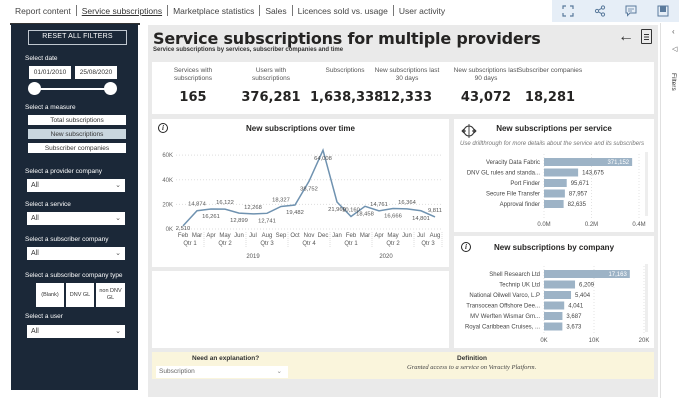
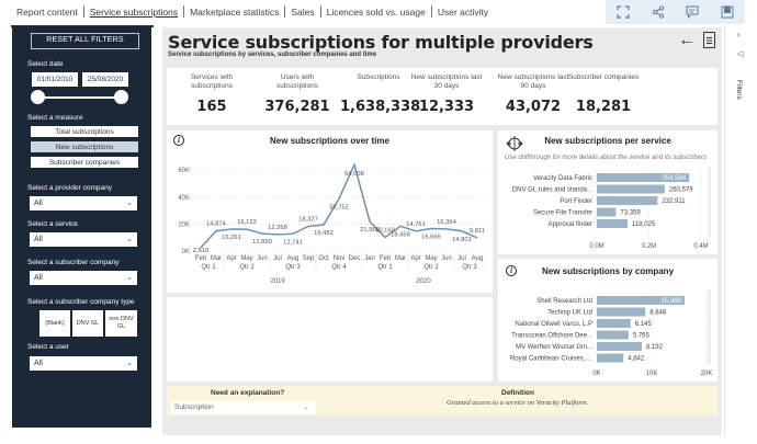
New subscriptions per service/Veracity Data Fabric: 371,152 -> 354,584
New subscriptions per service/DNV GL rules and standa...: 143,675 -> 260,579
New subscriptions per service/Port Finder: 95,671 -> 232,911
New subscriptions per service/Secure File Transfer: 87,957 -> 73,359
New subscriptions per service/Approval finder: 82,635 -> 118,025
New subscriptions by company/Shell Research Ltd: 17,163 -> 15,988
New subscriptions by company/Technip UK Ltd: 6,209 -> 8,848
New subscriptions by company/National Oilwell Varco, L.P: 5,404 -> 6,145
New subscriptions by company/Transocean Offshore Dee...: 4,041 -> 5,765
New subscriptions by company/MV Werften Wismar Gm...: 3,687 -> 8,192
New subscriptions by company/Royal Caribbean Cruises, ...: 3,673 -> 4,842
